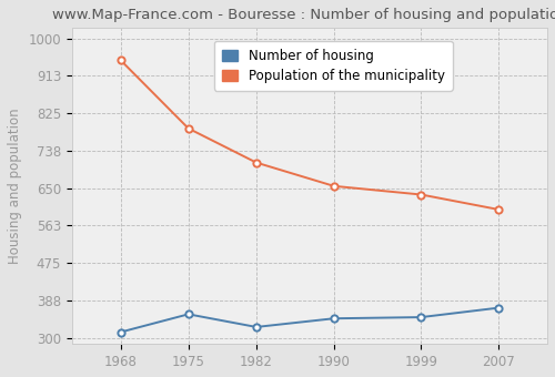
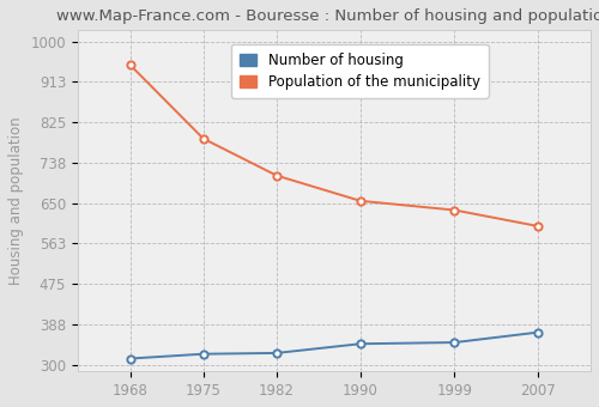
Number of housing/1975: 355 -> 323
